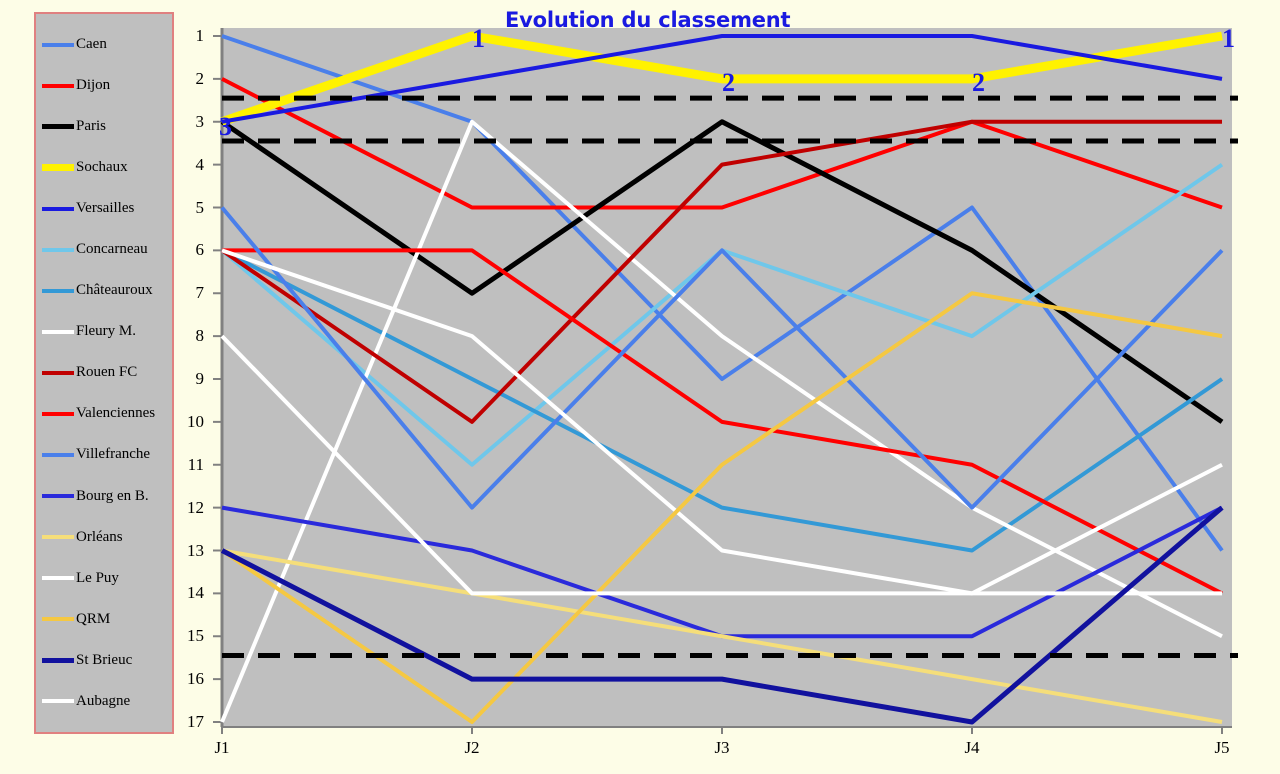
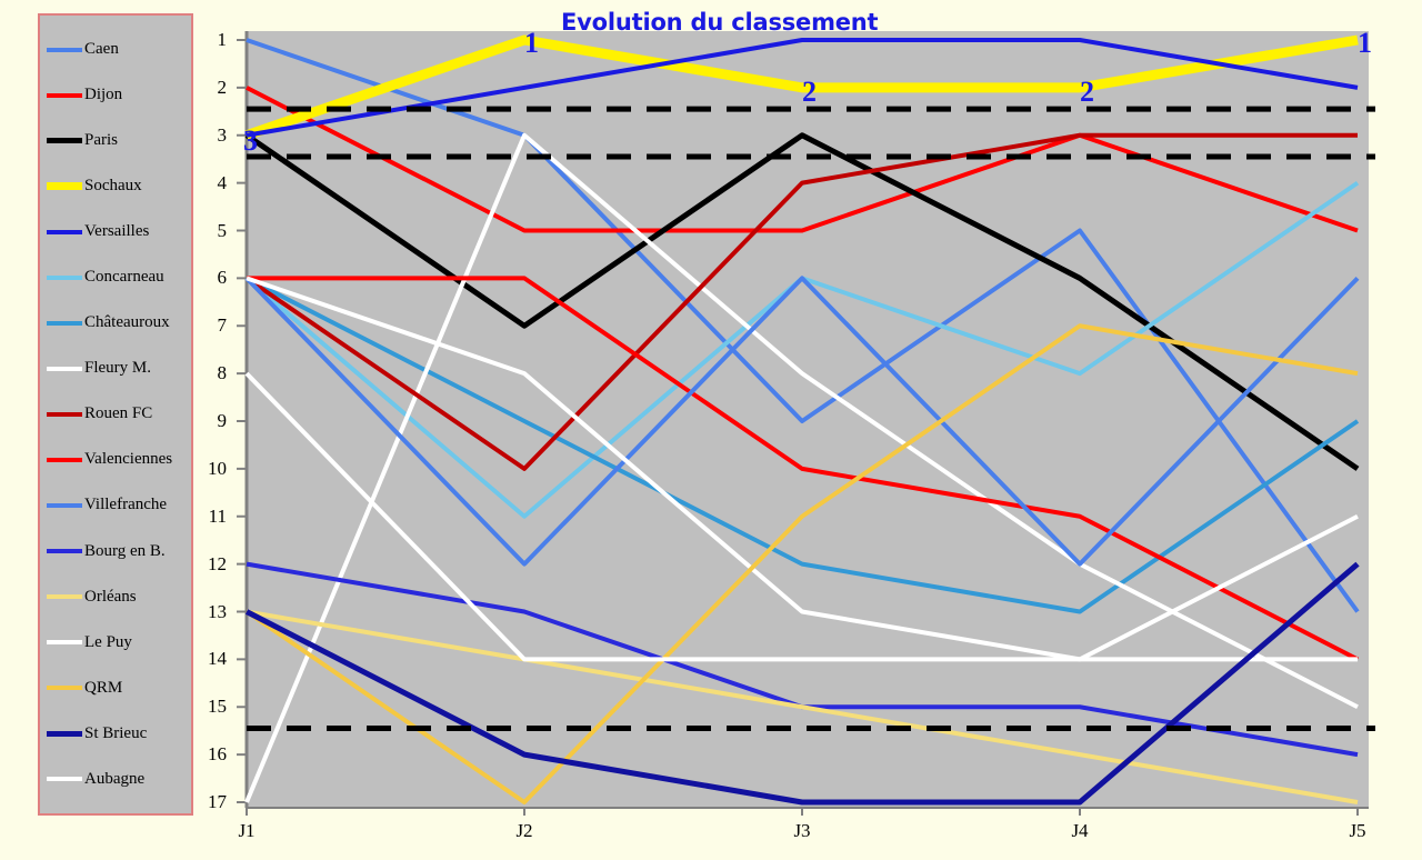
Villefranche/J1: 5 -> 6
St Brieuc/J3: 16 -> 17
Bourg en B./J5: 12 -> 16
